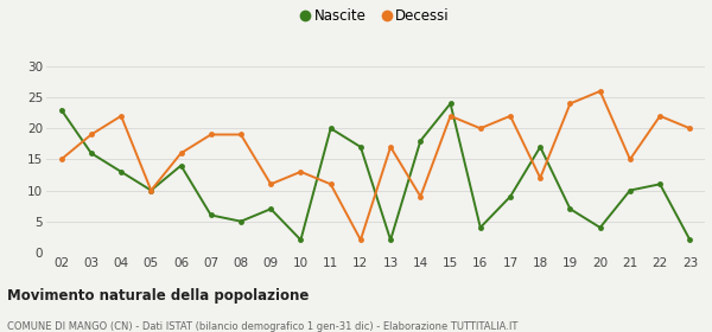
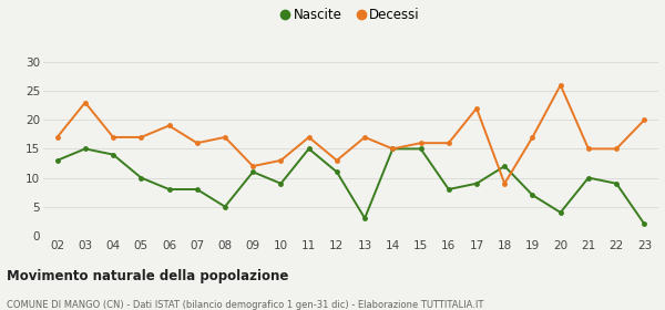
Nascite/02: 23 -> 13
Decessi/02: 15 -> 17
Nascite/03: 16 -> 15
Decessi/03: 19 -> 23
Nascite/04: 13 -> 14
Decessi/04: 22 -> 17
Decessi/05: 10 -> 17
Nascite/06: 14 -> 8
Decessi/06: 16 -> 19
Nascite/07: 6 -> 8
Decessi/07: 19 -> 16
Decessi/08: 19 -> 17
Nascite/09: 7 -> 11
Decessi/09: 11 -> 12
Nascite/10: 2 -> 9
Nascite/11: 20 -> 15
Decessi/11: 11 -> 17
Nascite/12: 17 -> 11
Decessi/12: 2 -> 13
Nascite/13: 2 -> 3
Nascite/14: 18 -> 15
Decessi/14: 9 -> 15
Nascite/15: 24 -> 15
Decessi/15: 22 -> 16
Nascite/16: 4 -> 8
Decessi/16: 20 -> 16
Nascite/18: 17 -> 12
Decessi/18: 12 -> 9
Decessi/19: 24 -> 17
Nascite/22: 11 -> 9
Decessi/22: 22 -> 15
